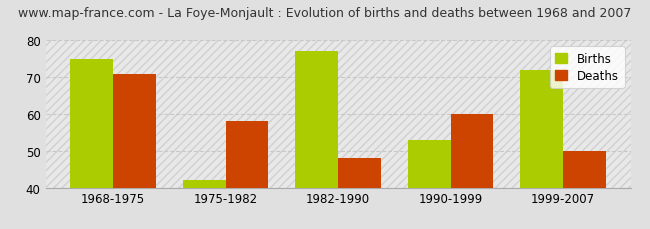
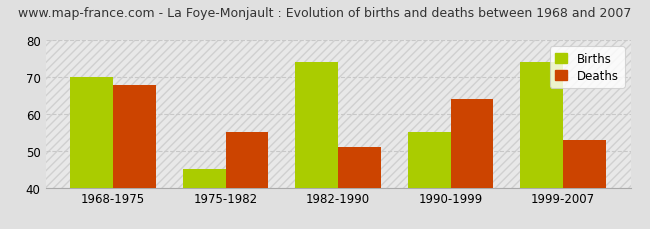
Births/1968-1975: 75 -> 70
Deaths/1968-1975: 71 -> 68
Births/1975-1982: 42 -> 45
Deaths/1975-1982: 58 -> 55
Births/1982-1990: 77 -> 74
Deaths/1982-1990: 48 -> 51
Births/1990-1999: 53 -> 55
Deaths/1990-1999: 60 -> 64
Births/1999-2007: 72 -> 74
Deaths/1999-2007: 50 -> 53
